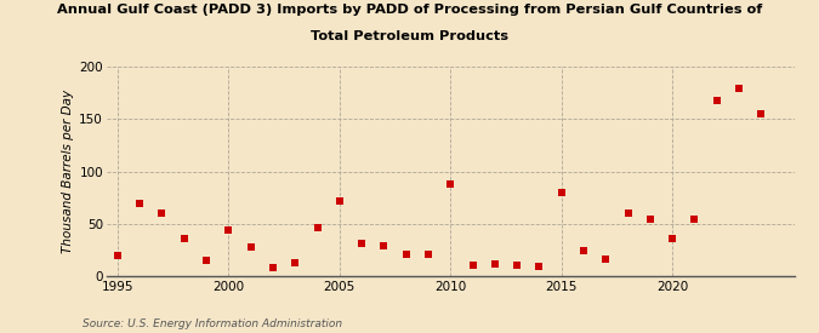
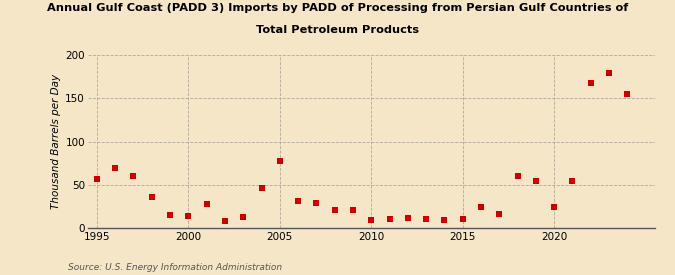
1995: 20 -> 57
2000: 44 -> 14
2005: 72 -> 78
2010: 88 -> 9
2015: 80 -> 11
2020: 36 -> 24
